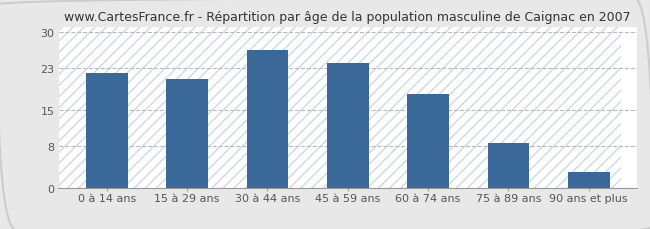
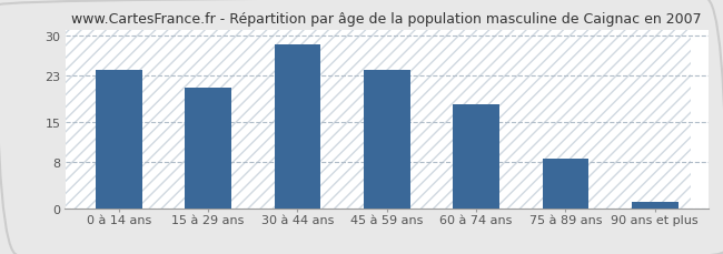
0 à 14 ans: 22.0 -> 24.0
30 à 44 ans: 26.4 -> 28.5
90 ans et plus: 3.0 -> 1.0
